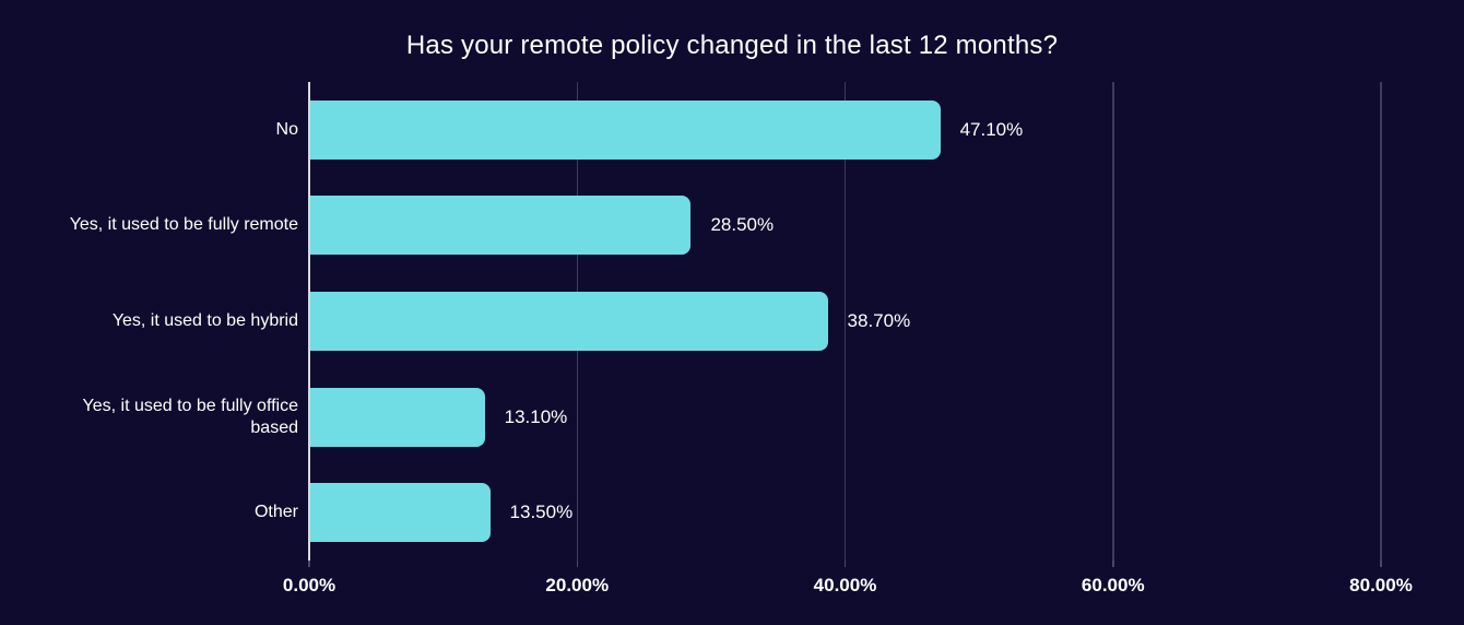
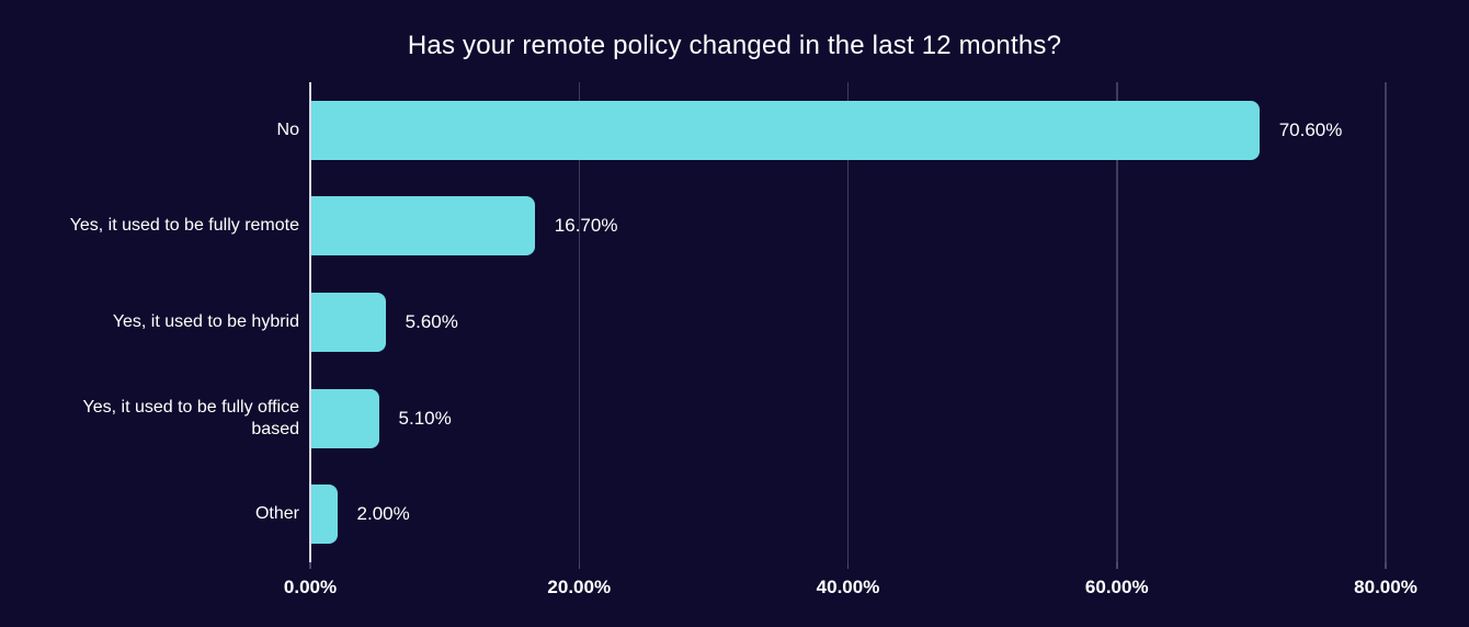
No: 47.10% -> 70.60%
Yes, it used to be fully remote: 28.50% -> 16.70%
Yes, it used to be hybrid: 38.70% -> 5.60%
Yes, it used to be fully office based: 13.10% -> 5.10%
Other: 13.50% -> 2.00%
